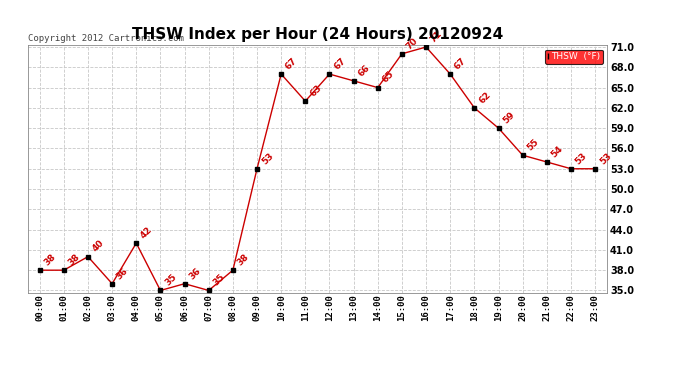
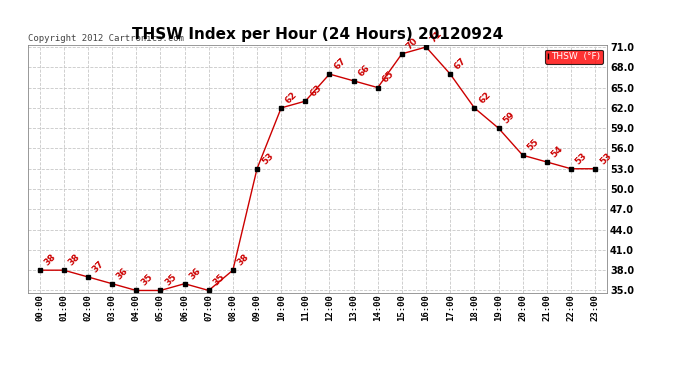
02:00: 40 -> 37
04:00: 42 -> 35
10:00: 67 -> 62
